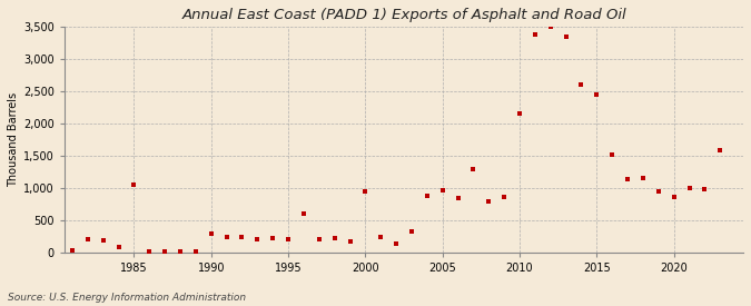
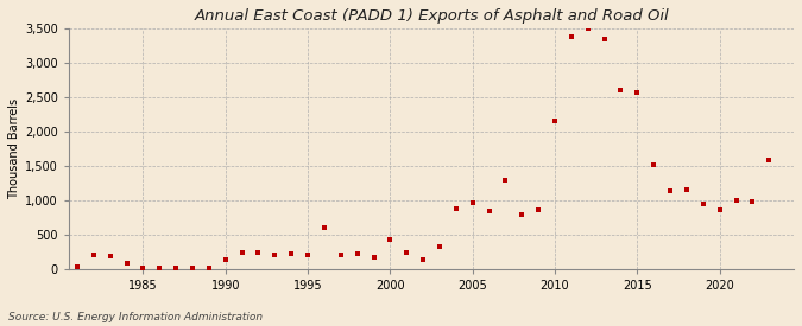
1985: 1,060 -> 10
1990: 300 -> 130
2000: 940 -> 430
2015: 2,440 -> 2,560
